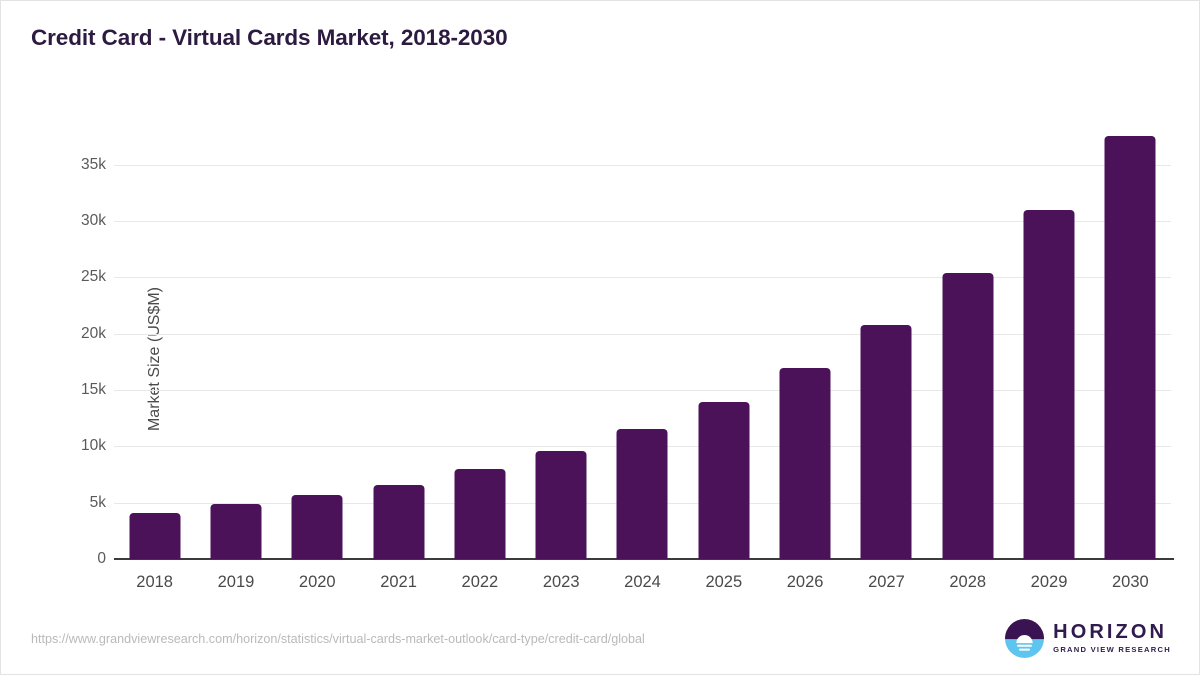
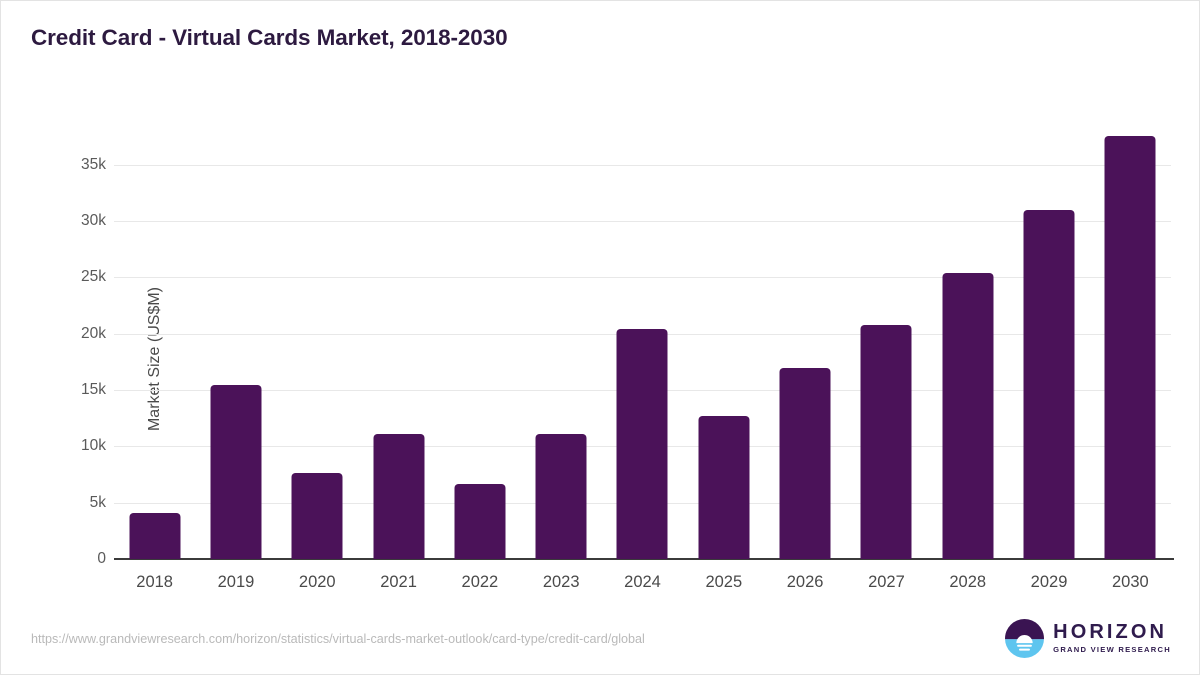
2019: 4.9k -> 15.4k
2020: 5.6k -> 7.6k
2021: 6.6k -> 11.1k
2022: 8.0k -> 6.7k
2023: 9.6k -> 11.1k
2024: 11.5k -> 20.4k
2025: 14.0k -> 12.7k
